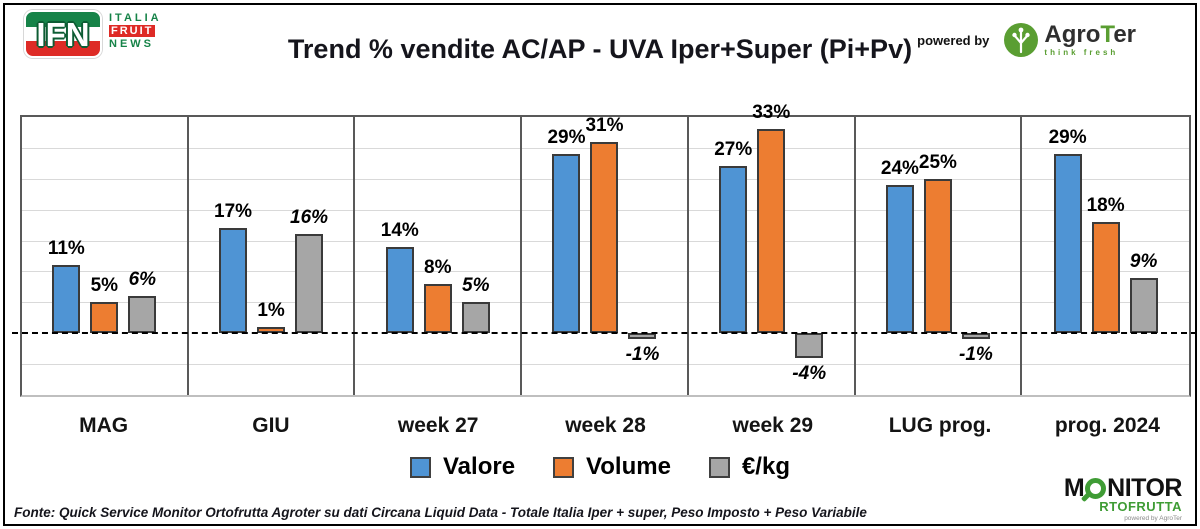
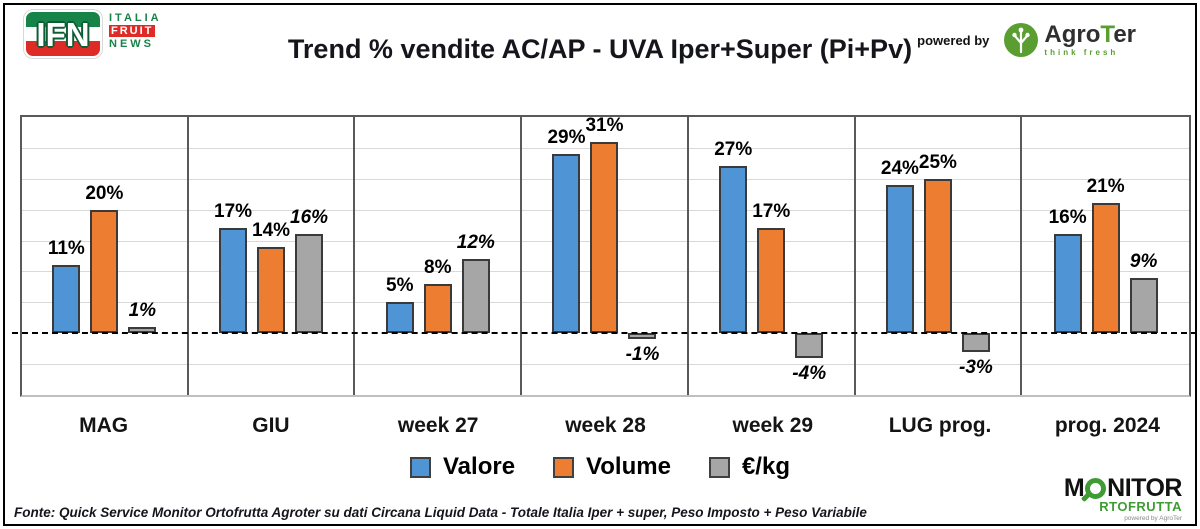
Volume/MAG: 5% -> 20%
€/kg/MAG: 6% -> 1%
Volume/GIU: 1% -> 14%
Valore/week 27: 14% -> 5%
€/kg/week 27: 5% -> 12%
Volume/week 29: 33% -> 17%
€/kg/LUG prog.: -1% -> -3%
Valore/prog. 2024: 29% -> 16%
Volume/prog. 2024: 18% -> 21%
